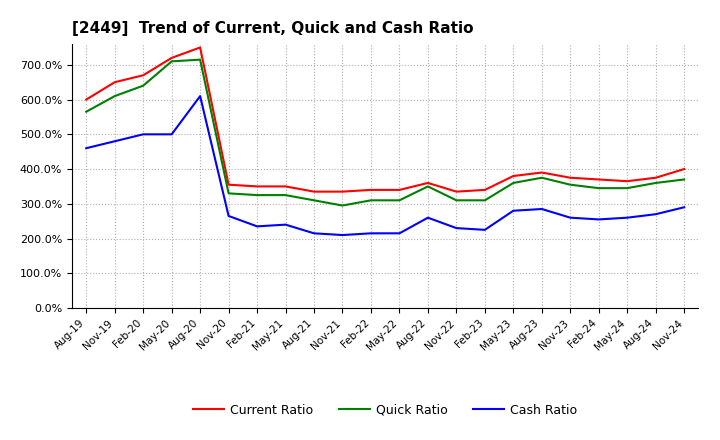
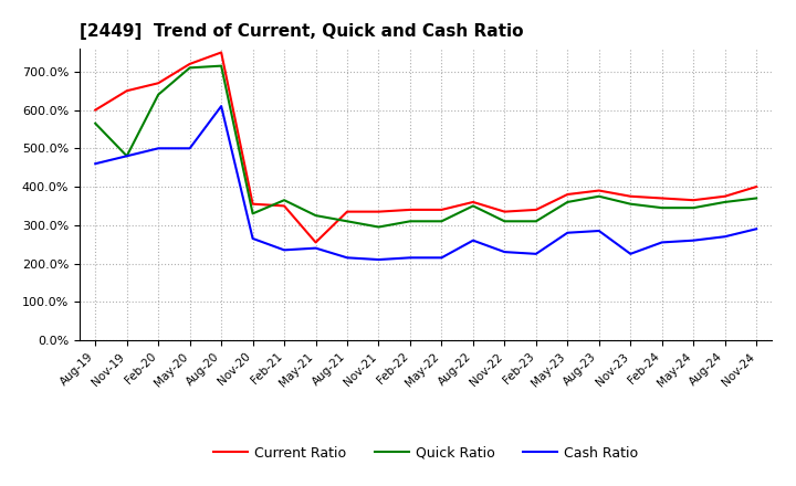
Quick Ratio/Nov-19: 610% -> 480%
Quick Ratio/Feb-21: 325% -> 365%
Current Ratio/May-21: 350% -> 255%
Cash Ratio/Nov-23: 260% -> 225%
